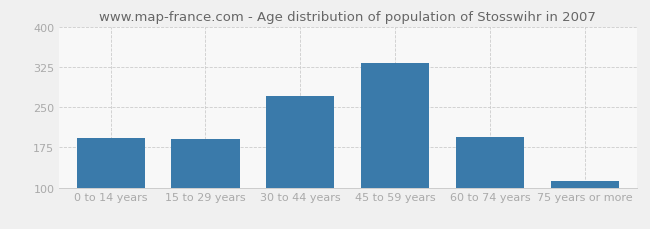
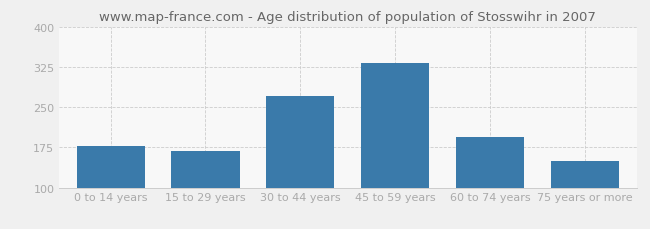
0 to 14 years: 193 -> 178
15 to 29 years: 191 -> 168
75 years or more: 113 -> 150
